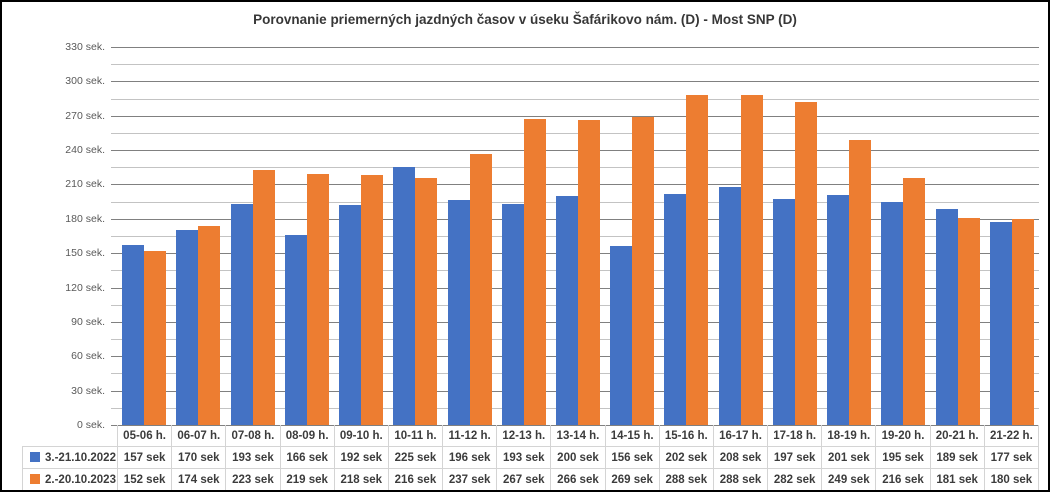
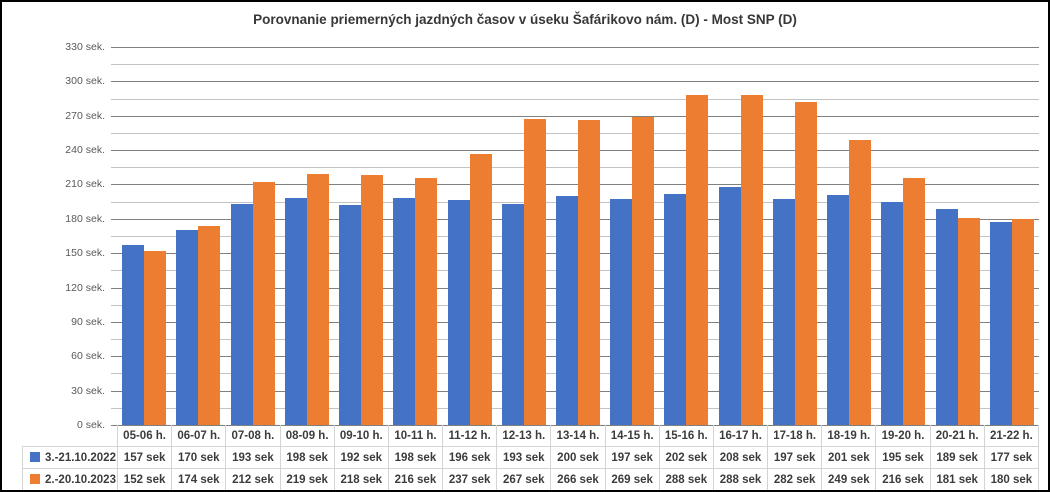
2.-20.10.2023/07-08 h.: 223 -> 212
3.-21.10.2022/08-09 h.: 166 -> 198
3.-21.10.2022/10-11 h.: 225 -> 198
3.-21.10.2022/14-15 h.: 156 -> 197
